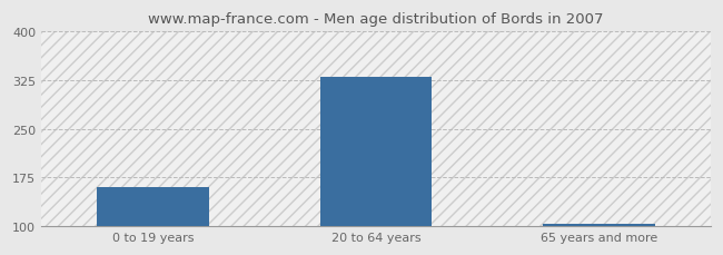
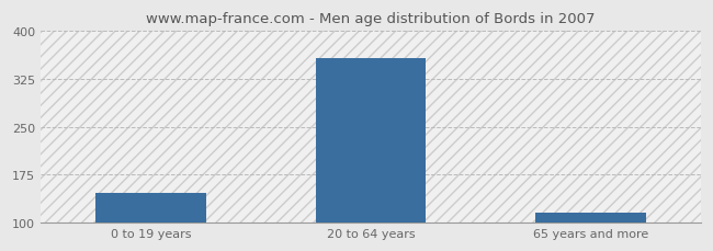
0 to 19 years: 160 -> 146
20 to 64 years: 330 -> 358
65 years and more: 103 -> 116
